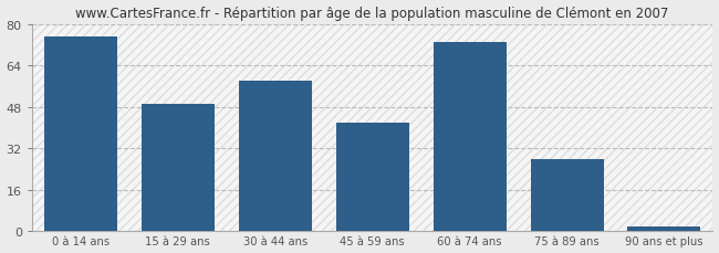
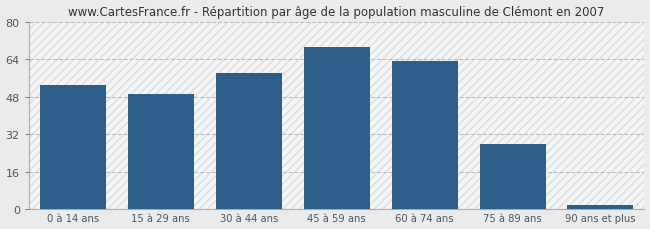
0 à 14 ans: 75 -> 53
45 à 59 ans: 42 -> 69
60 à 74 ans: 73 -> 63
